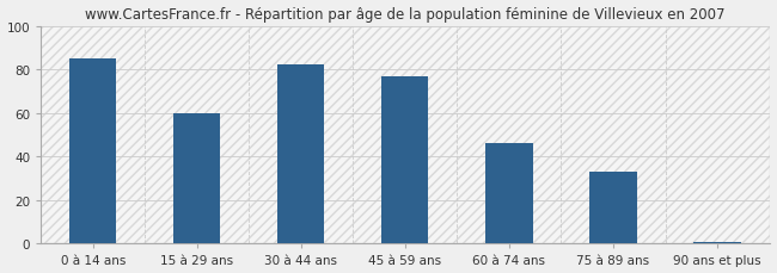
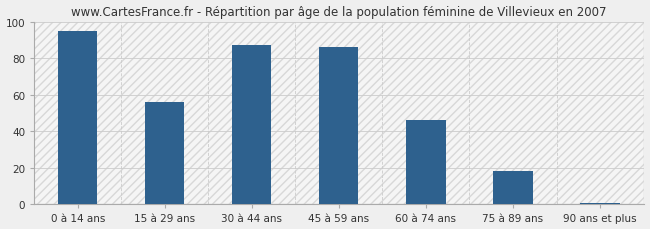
0 à 14 ans: 85 -> 95
15 à 29 ans: 60 -> 56
30 à 44 ans: 82 -> 87
45 à 59 ans: 77 -> 86
75 à 89 ans: 33 -> 18
